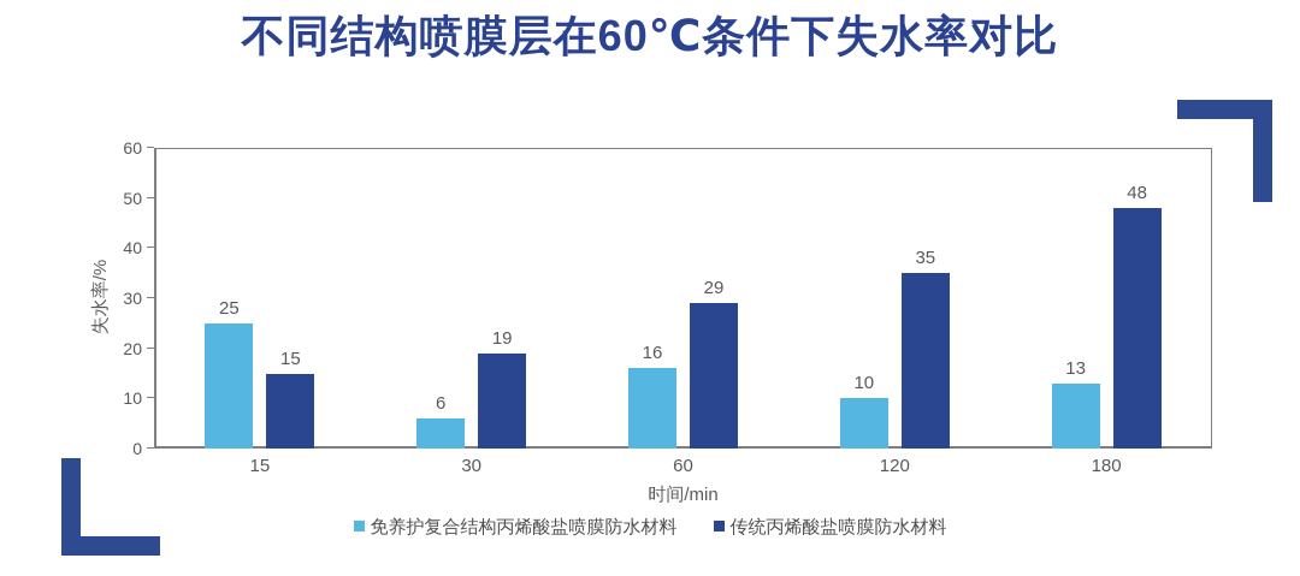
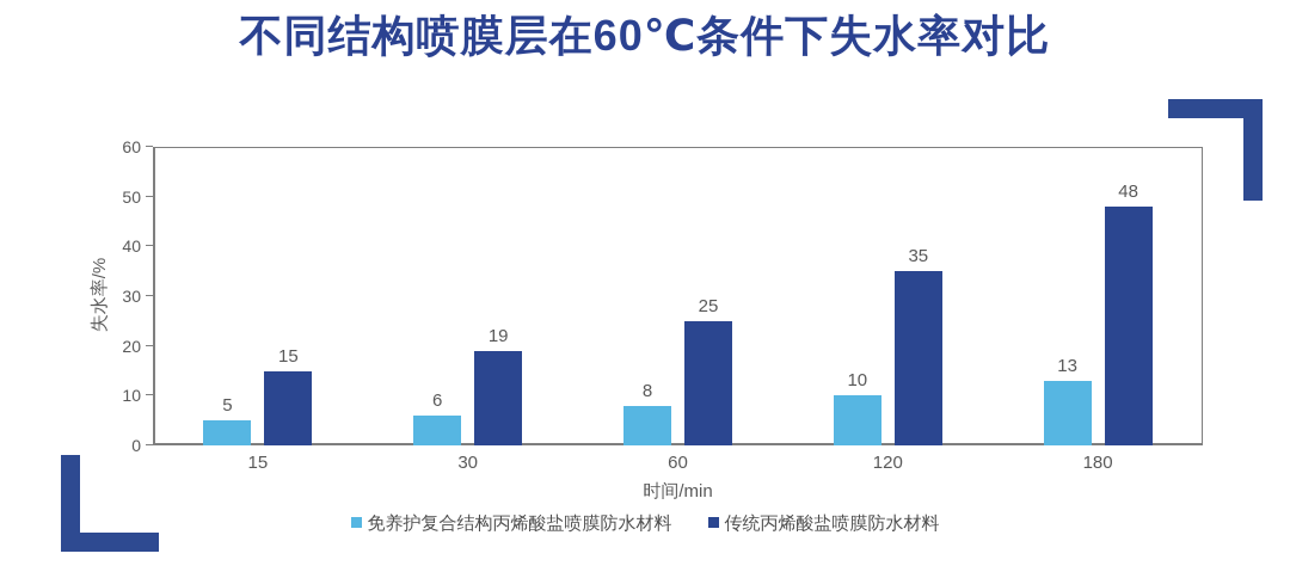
免养护复合结构丙烯酸盐喷膜防水材料/15: 25 -> 5
免养护复合结构丙烯酸盐喷膜防水材料/60: 16 -> 8
传统丙烯酸盐喷膜防水材料/60: 29 -> 25
